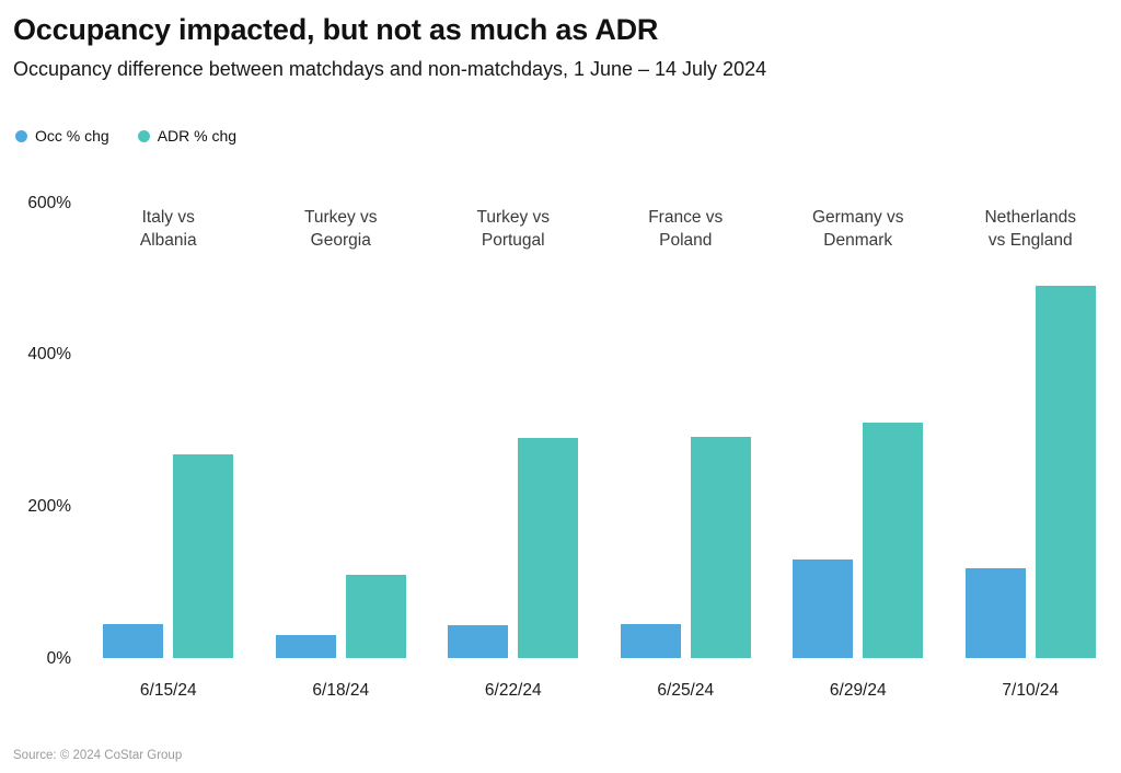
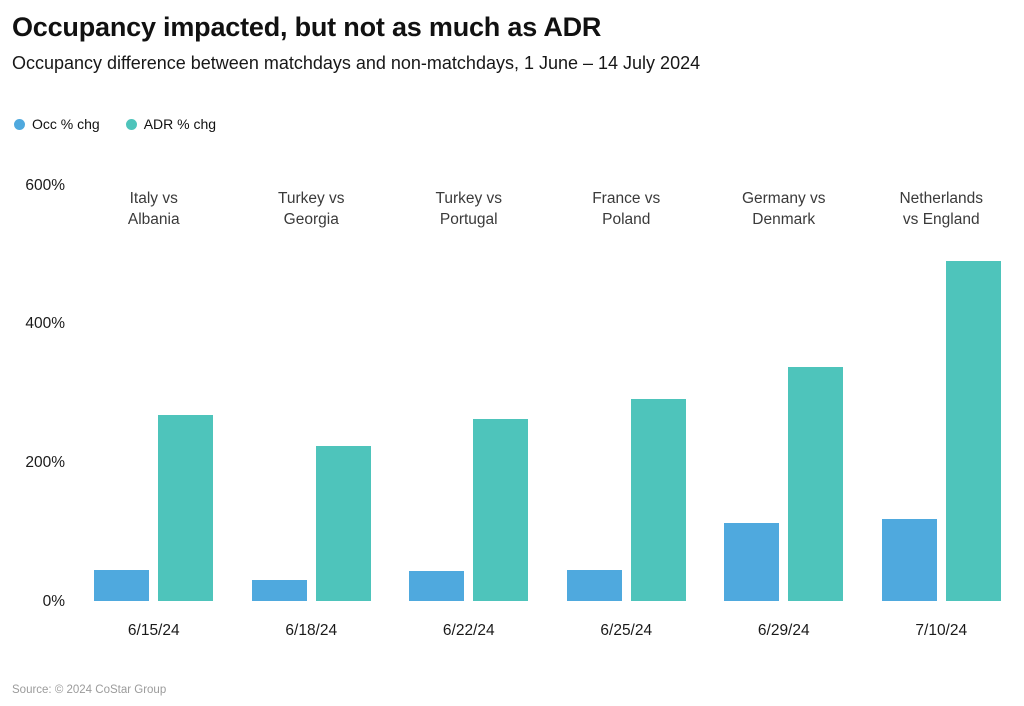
ADR % chg/6/18/24: 110% -> 220%
ADR % chg/6/22/24: 290% -> 260%
Occ % chg/6/29/24: 130% -> 110%
ADR % chg/6/29/24: 310% -> 340%
